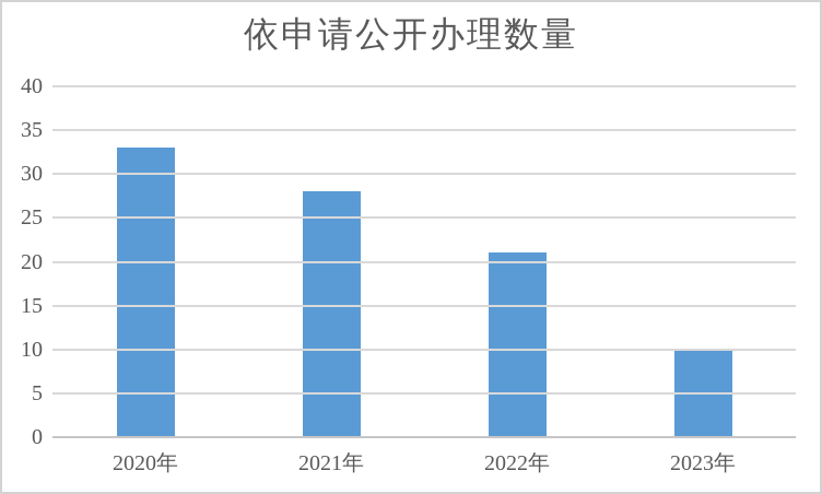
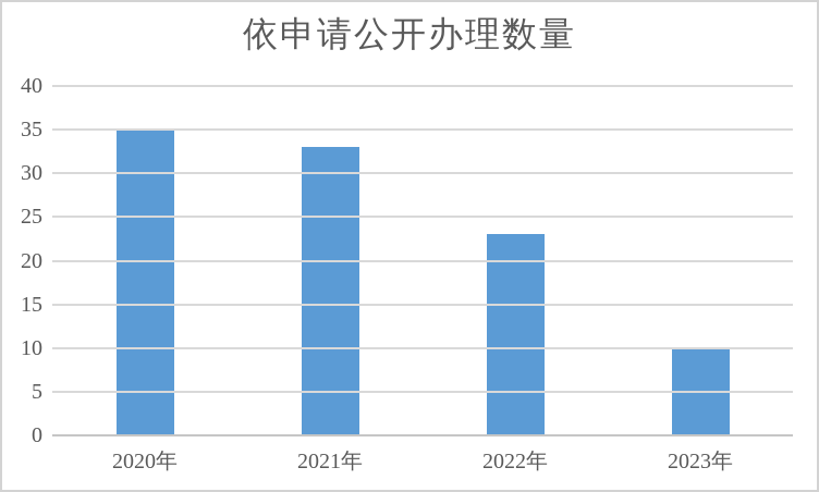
2020年: 33 -> 35
2021年: 28 -> 33
2022年: 21 -> 23
